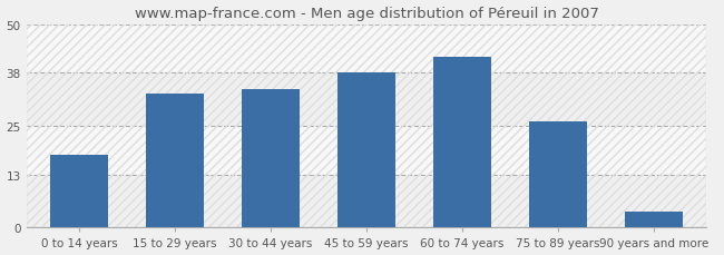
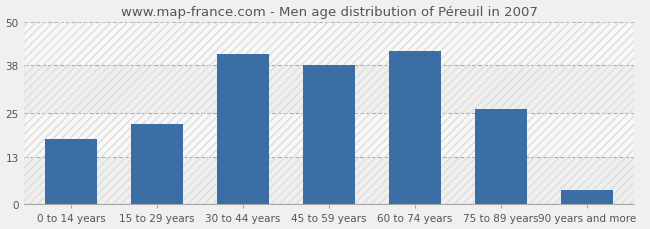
15 to 29 years: 33 -> 22
30 to 44 years: 34 -> 41
